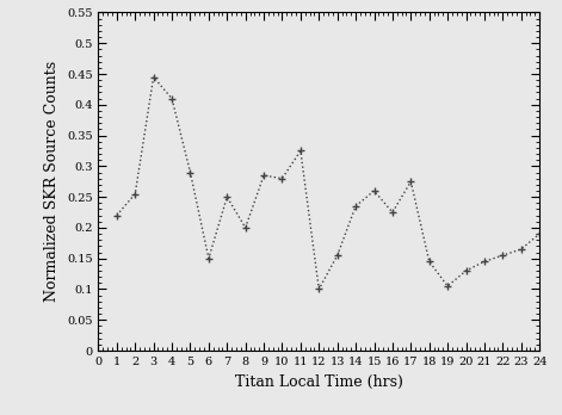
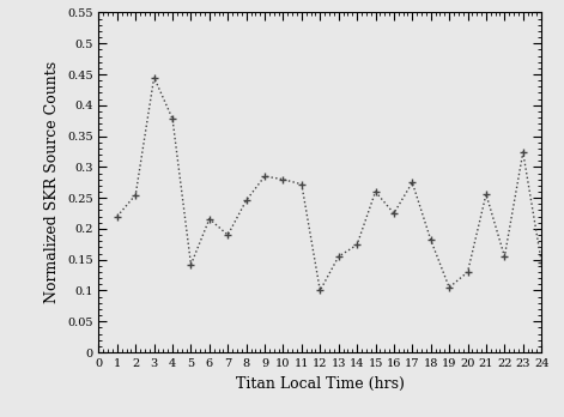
4: 0.410 -> 0.378
5: 0.290 -> 0.142
6: 0.150 -> 0.216
7: 0.250 -> 0.190
8: 0.200 -> 0.246
11: 0.325 -> 0.272
14: 0.235 -> 0.174
18: 0.145 -> 0.182
21: 0.145 -> 0.256
23: 0.165 -> 0.324
24: 0.190 -> 0.146
